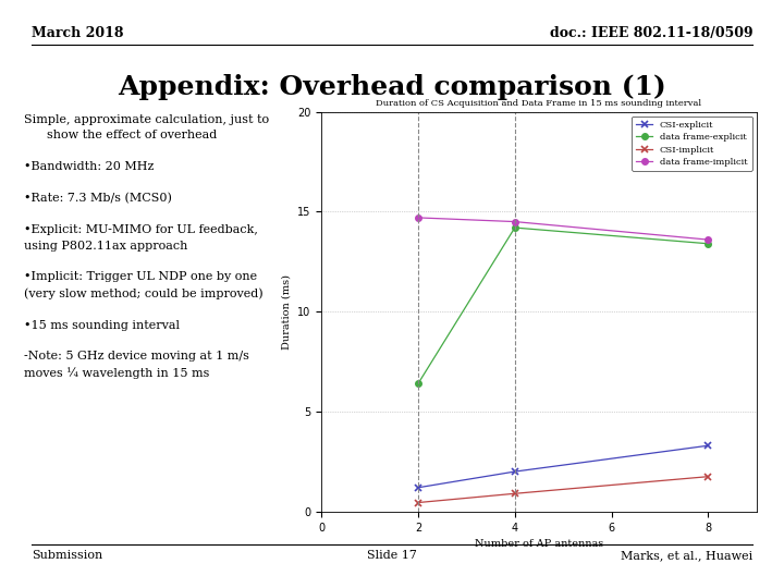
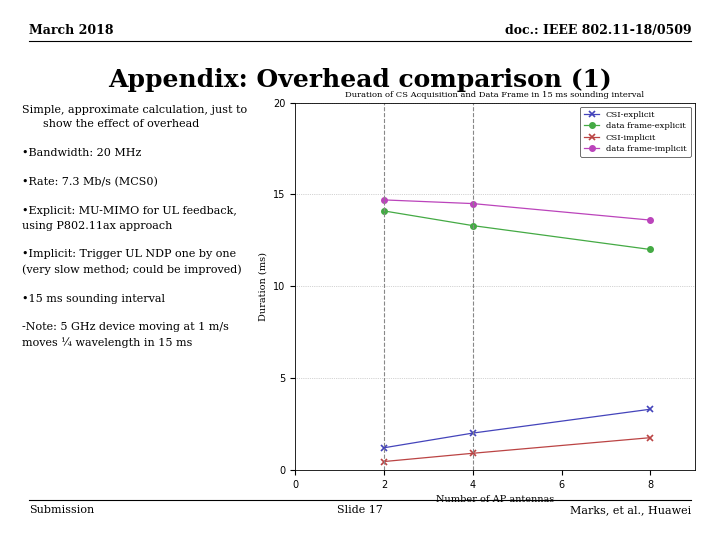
data frame-explicit/2: 6.4 -> 14.1
data frame-explicit/4: 14.2 -> 13.3
data frame-explicit/8: 13.4 -> 12.0
